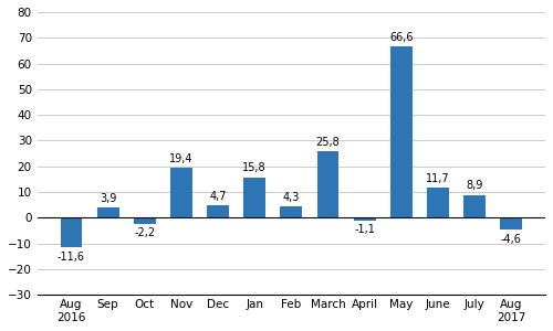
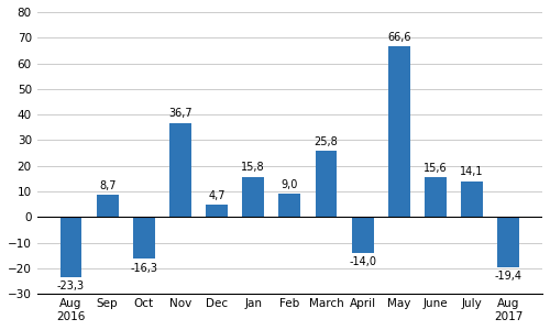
Aug 2016: -11,6 -> -23,3
Sep: 3,9 -> 8,7
Oct: -2,2 -> -16,3
Nov: 19,4 -> 36,7
Feb: 4,3 -> 9,0
April: -1,1 -> -14,0
June: 11,7 -> 15,6
July: 8,9 -> 14,1
Aug 2017: -4,6 -> -19,4
